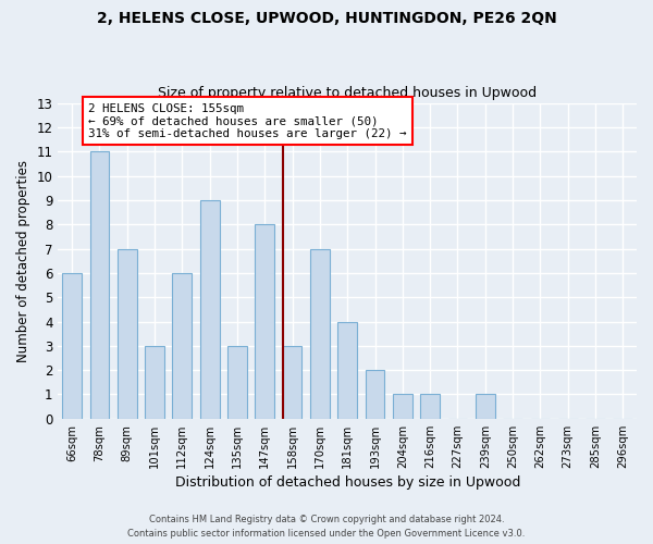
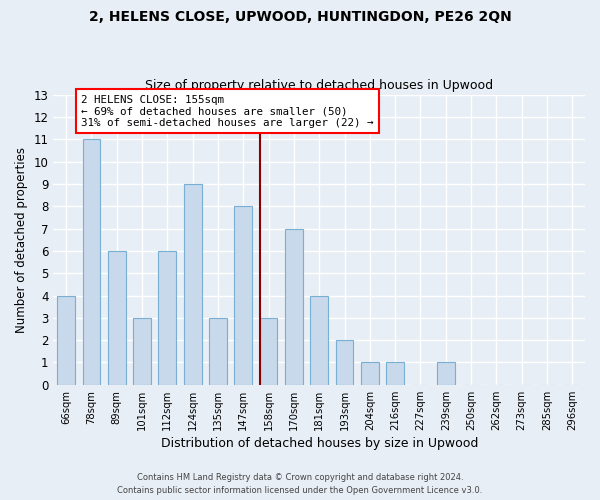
66sqm: 6 -> 4
89sqm: 7 -> 6
